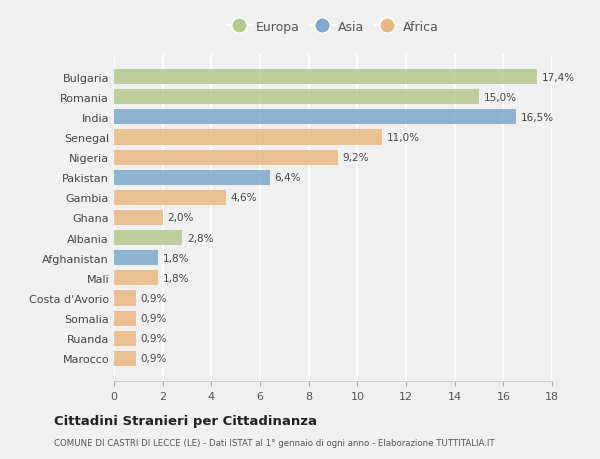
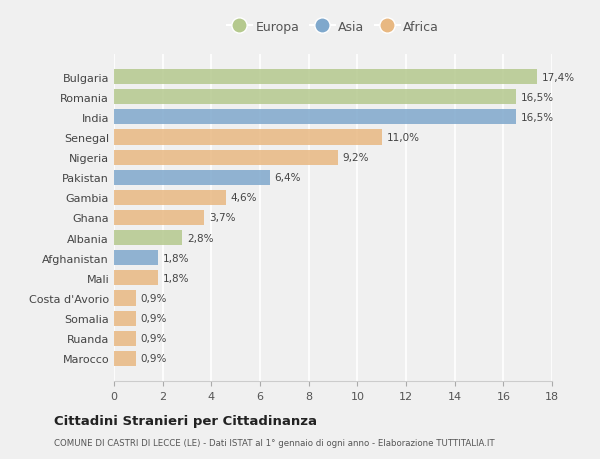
Romania: 15,0% -> 16,5%
Ghana: 2,0% -> 3,7%
